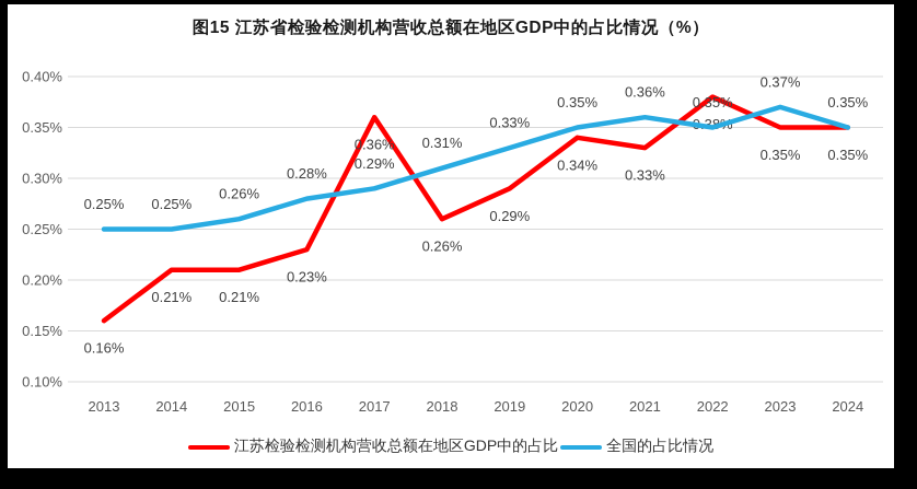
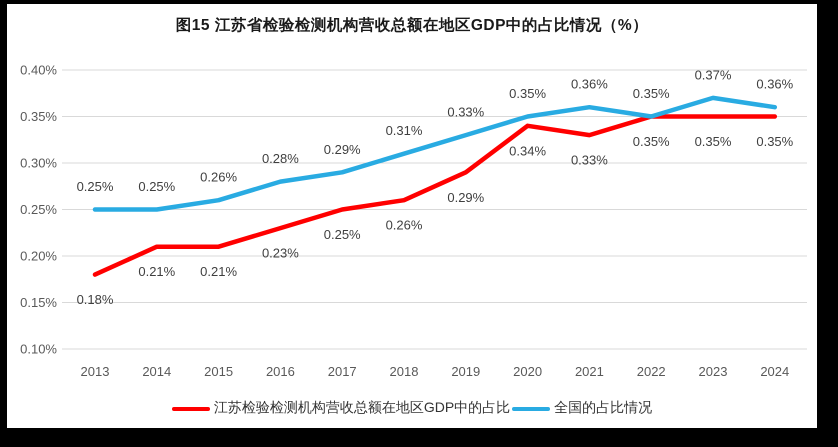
江苏检验检测机构营收总额在地区GDP中的占比/2013: 0.16% -> 0.18%
江苏检验检测机构营收总额在地区GDP中的占比/2017: 0.36% -> 0.25%
江苏检验检测机构营收总额在地区GDP中的占比/2022: 0.38% -> 0.35%
全国的占比情况/2024: 0.35% -> 0.36%
